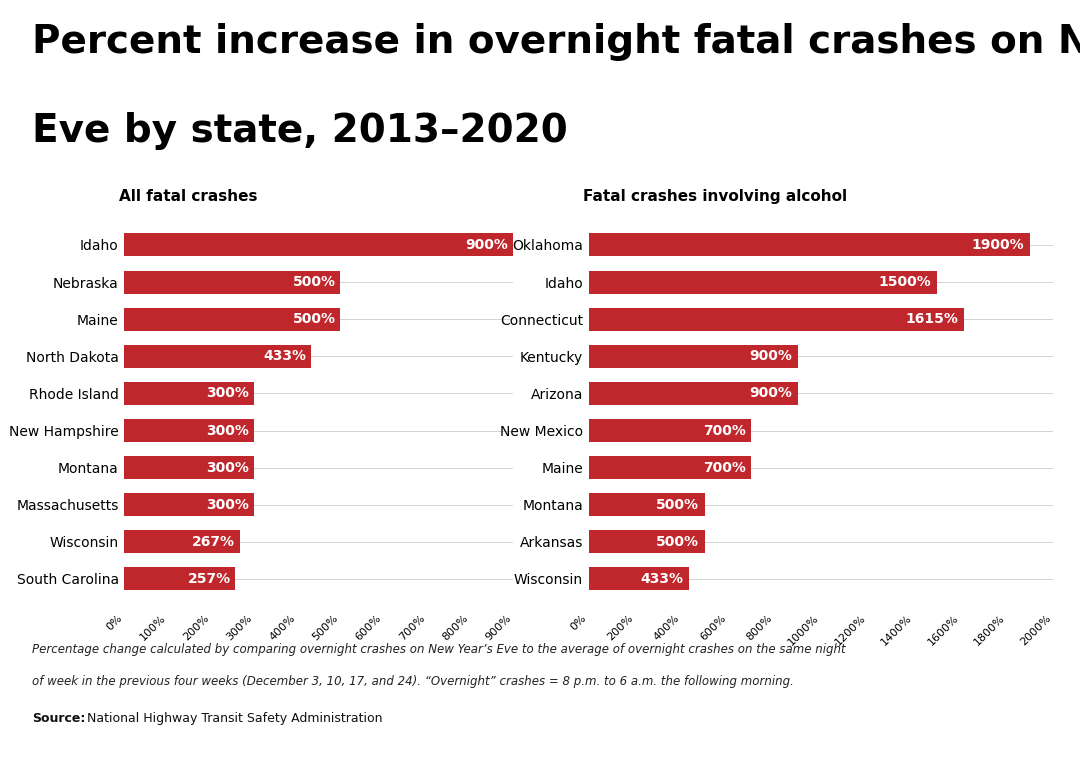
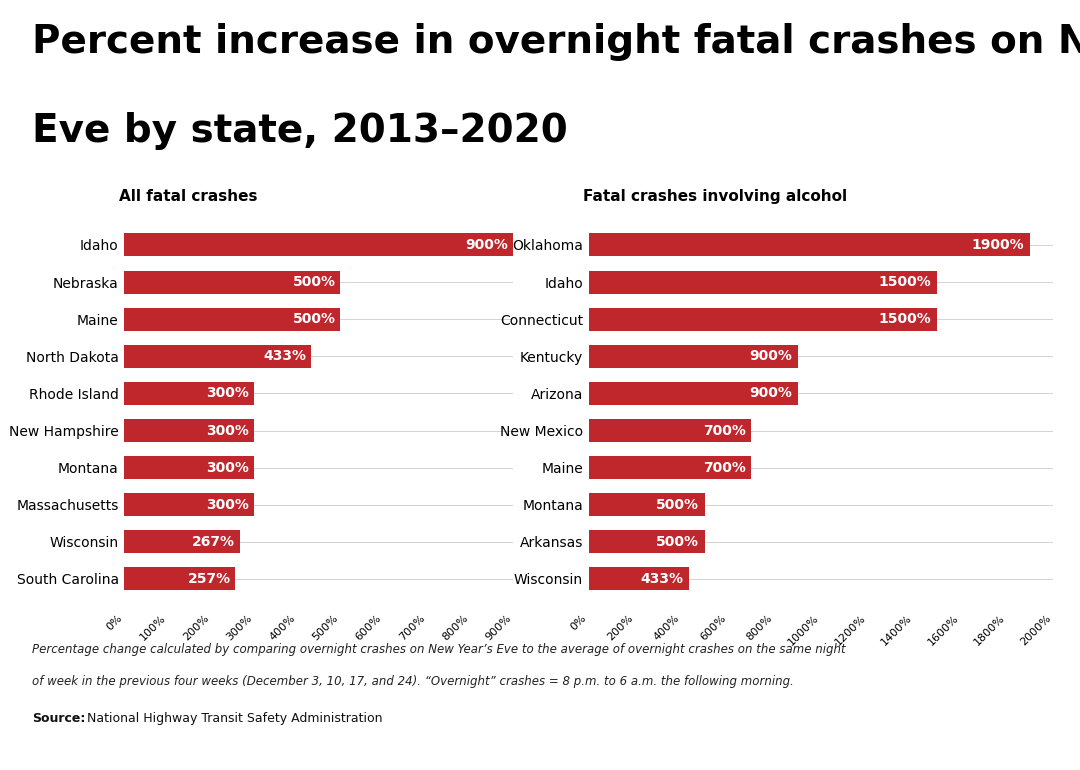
Connecticut: 1615% -> 1500%
